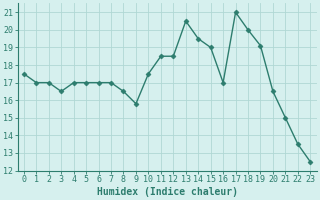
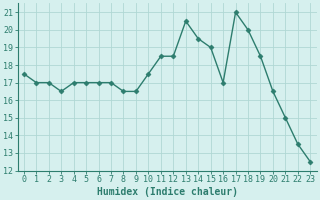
9: 15.8 -> 16.5
19: 19.1 -> 18.5
